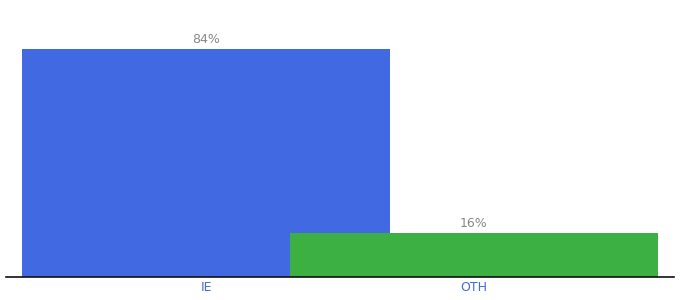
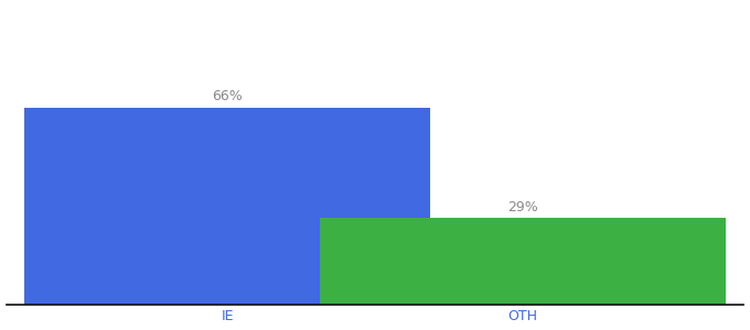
IE: 84% -> 66%
OTH: 16% -> 29%
